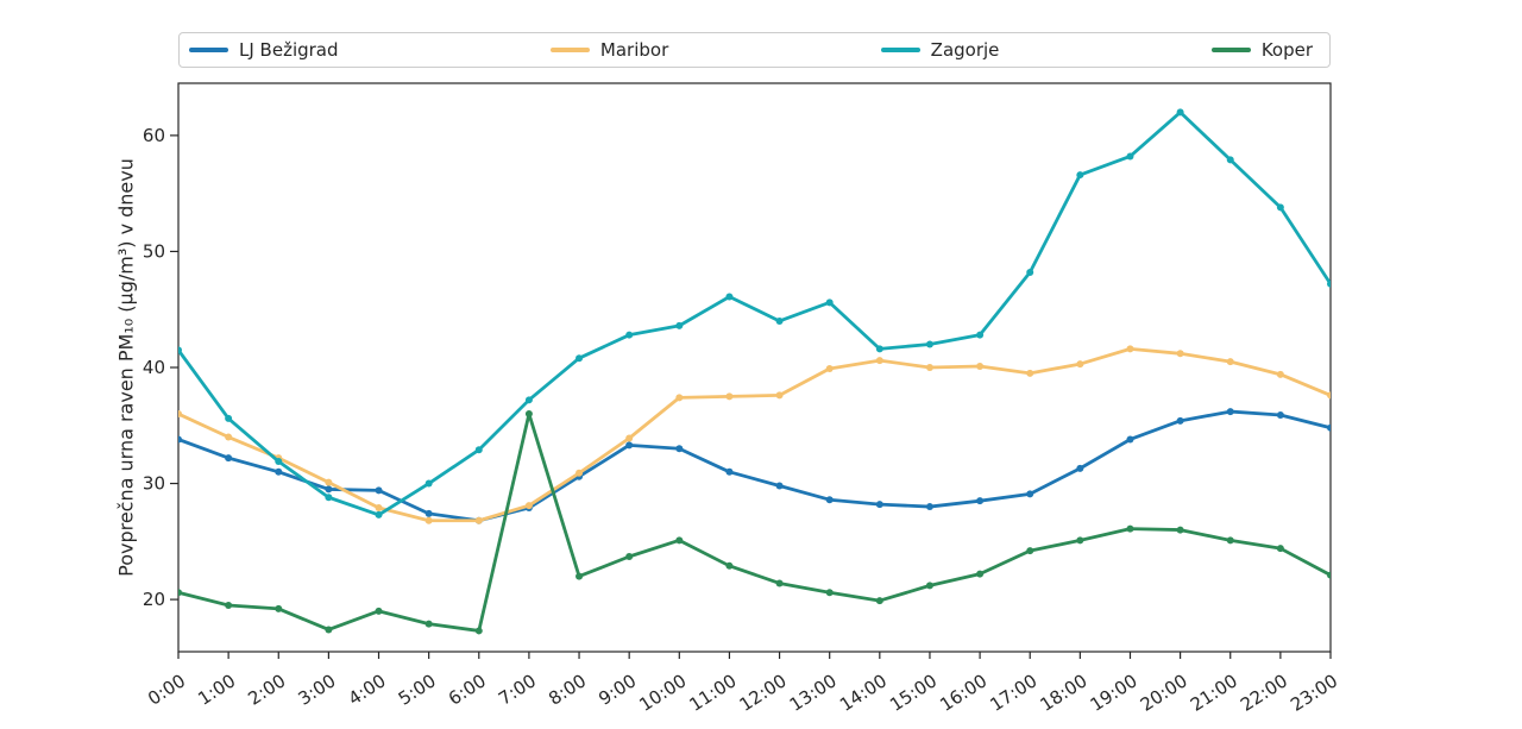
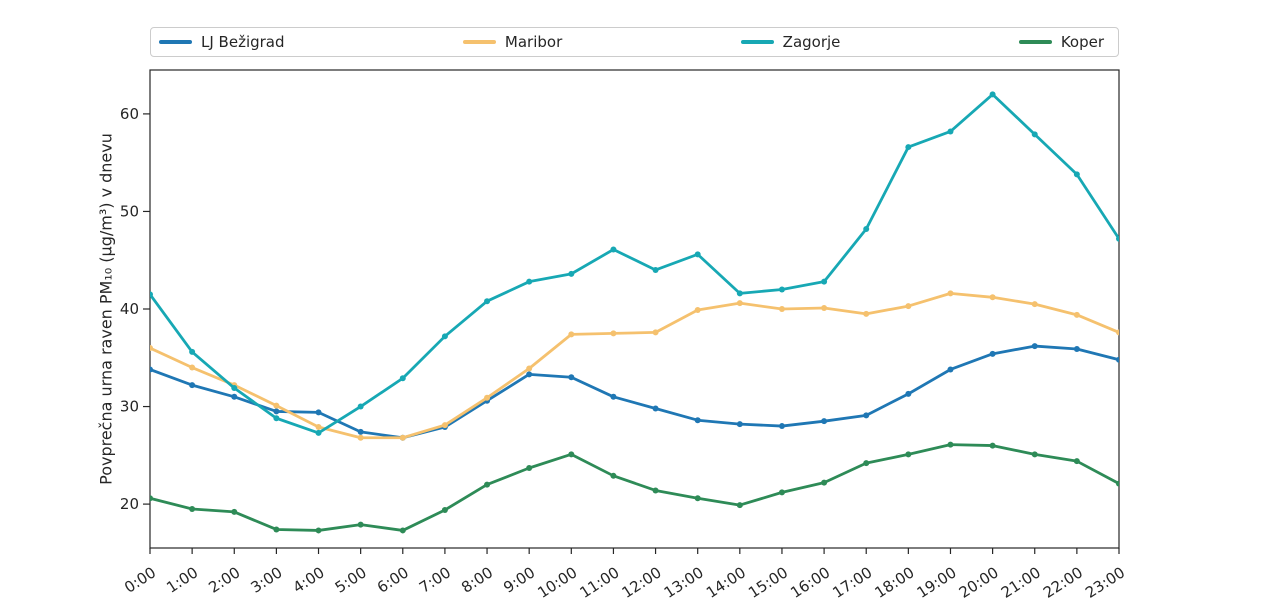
Koper/4:00: 19 -> 17
Koper/7:00: 36 -> 19
